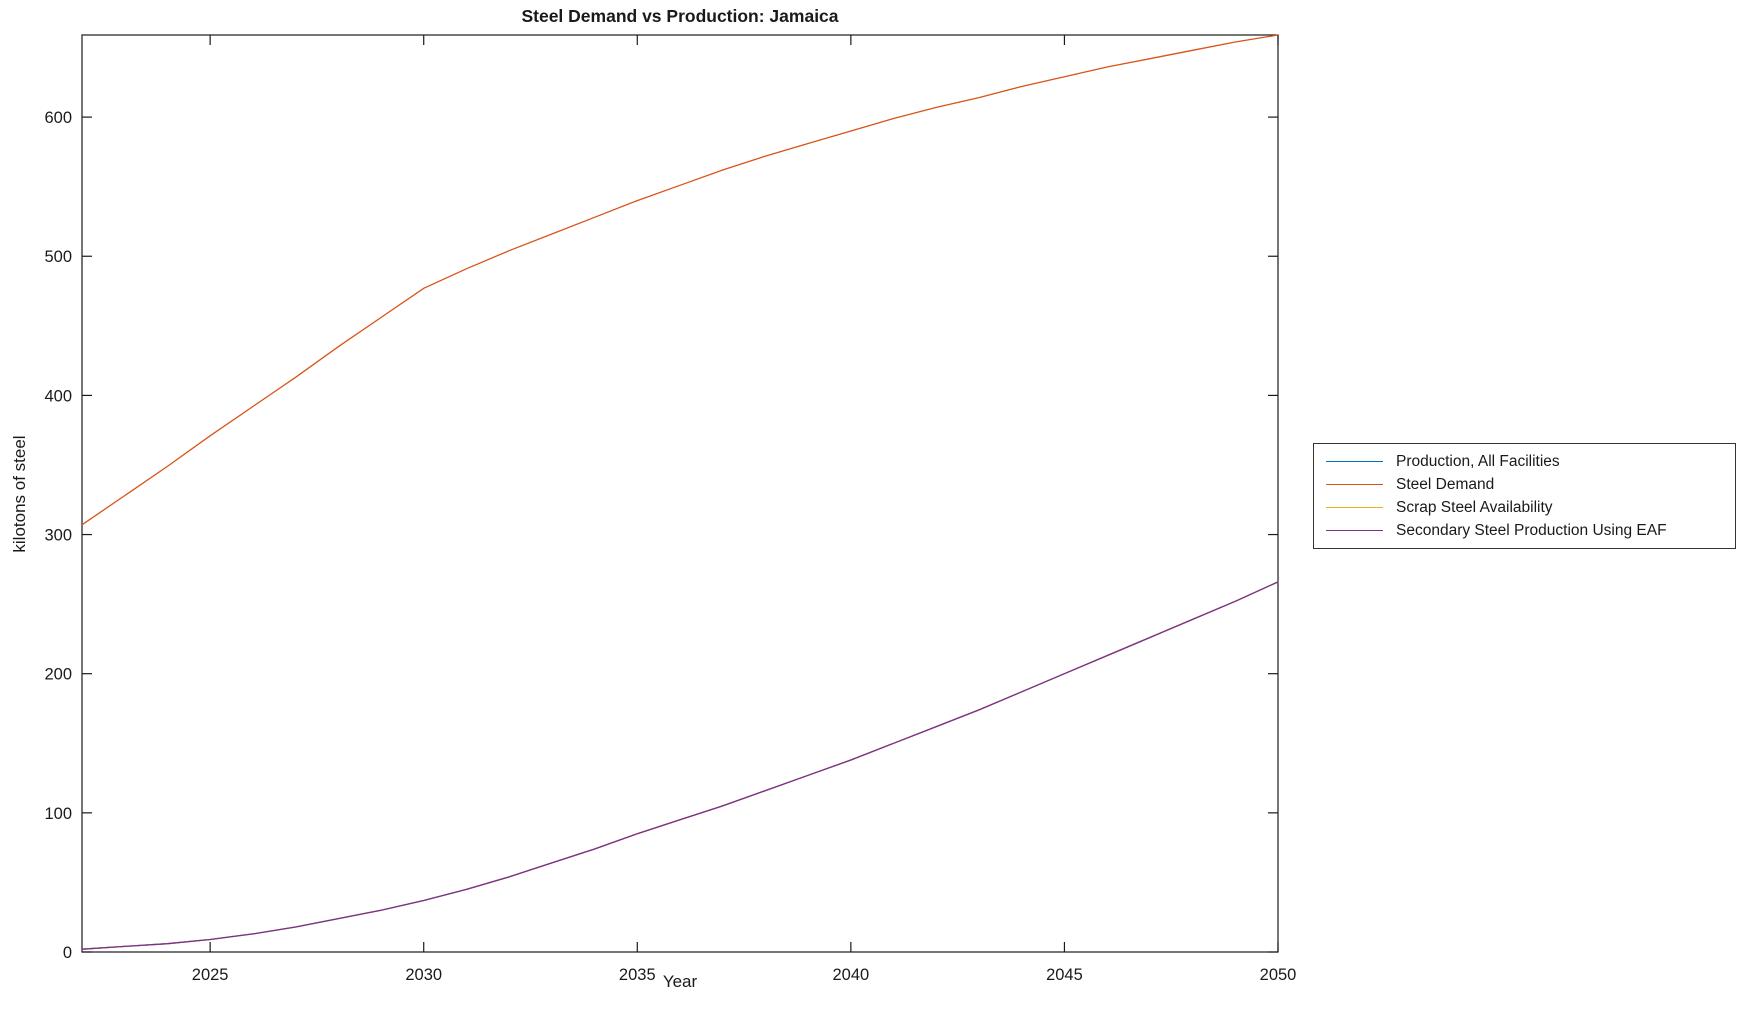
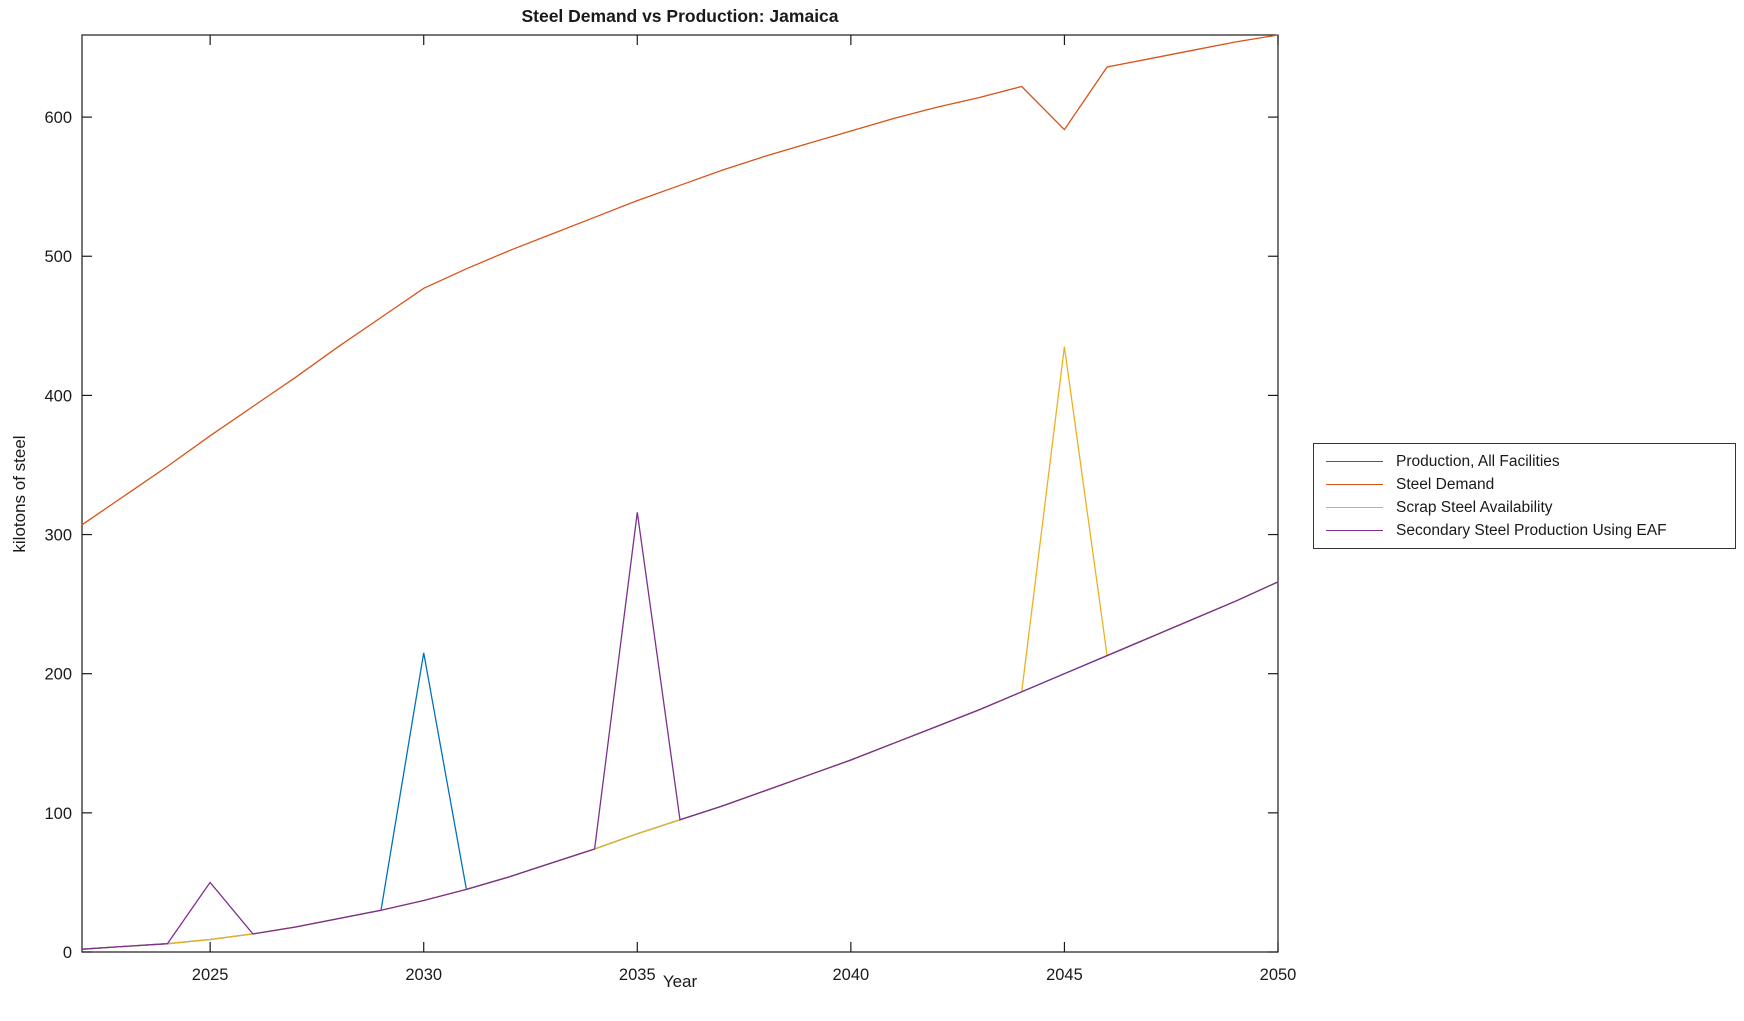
Secondary Steel Production Using EAF/2025: 9 -> 50
Production, All Facilities/2030: 37 -> 215
Secondary Steel Production Using EAF/2035: 85 -> 316
Steel Demand/2045: 629 -> 591
Scrap Steel Availability/2045: 200 -> 435
